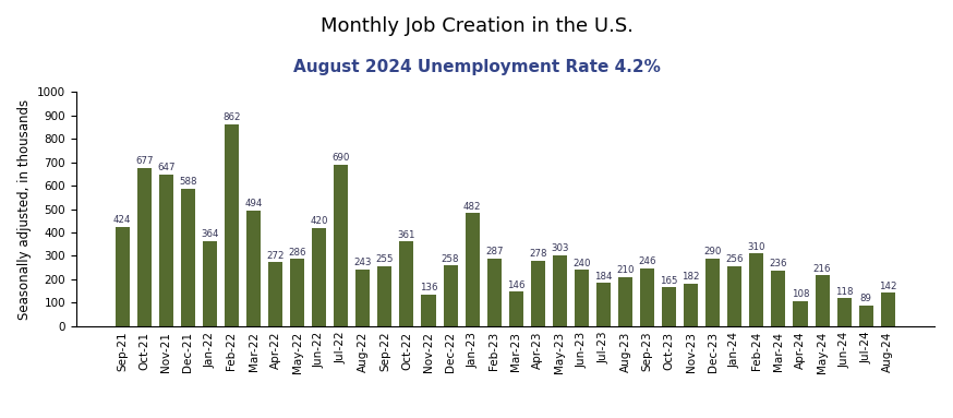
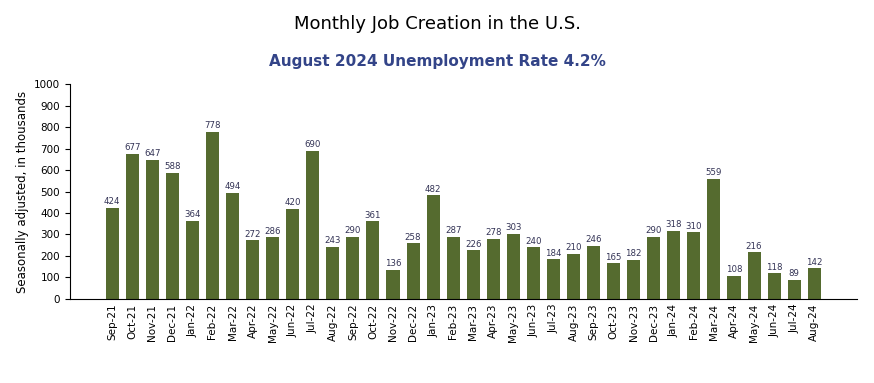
Feb-22: 862 -> 778
Sep-22: 255 -> 290
Mar-23: 146 -> 226
Jan-24: 256 -> 318
Mar-24: 236 -> 559
